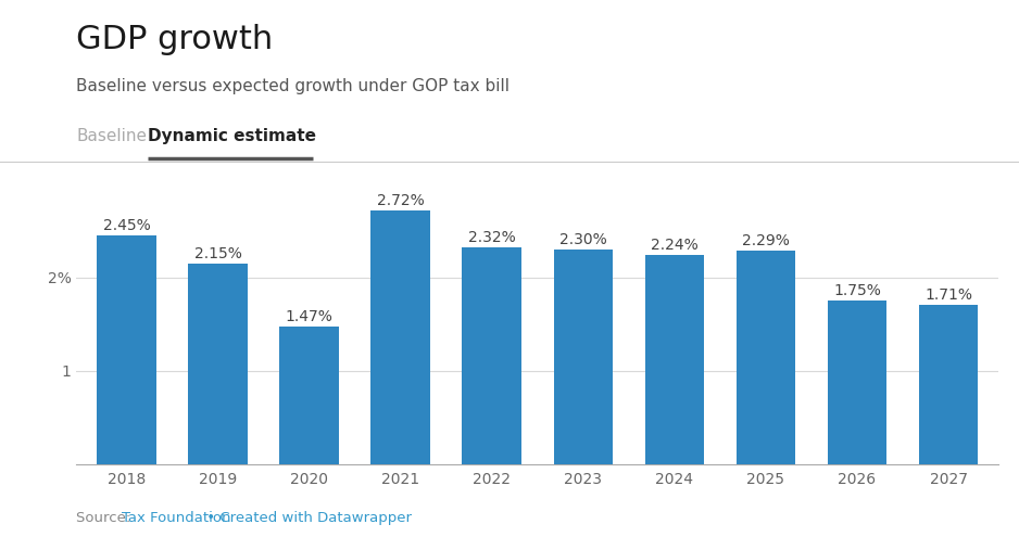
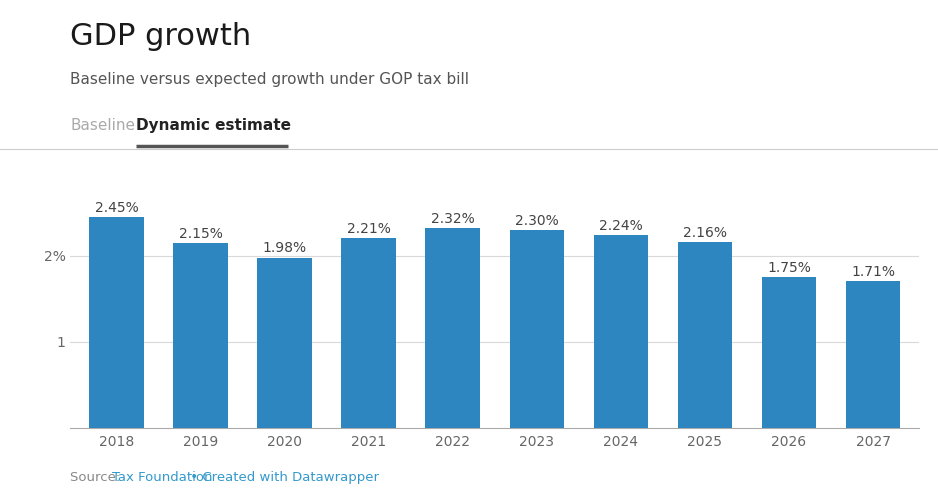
2020: 1.47% -> 1.98%
2021: 2.72% -> 2.21%
2025: 2.29% -> 2.16%
